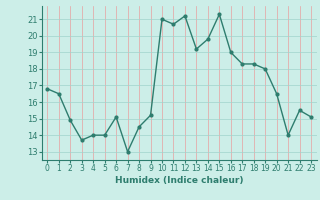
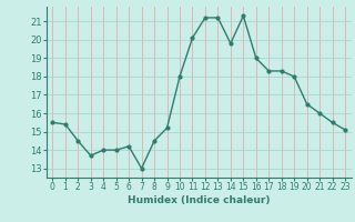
0: 16.8 -> 15.5
1: 16.5 -> 15.4
2: 14.9 -> 14.5
6: 15.1 -> 14.2
10: 21.0 -> 18.0
11: 20.7 -> 20.1
13: 19.2 -> 21.2
21: 14.0 -> 16.0
